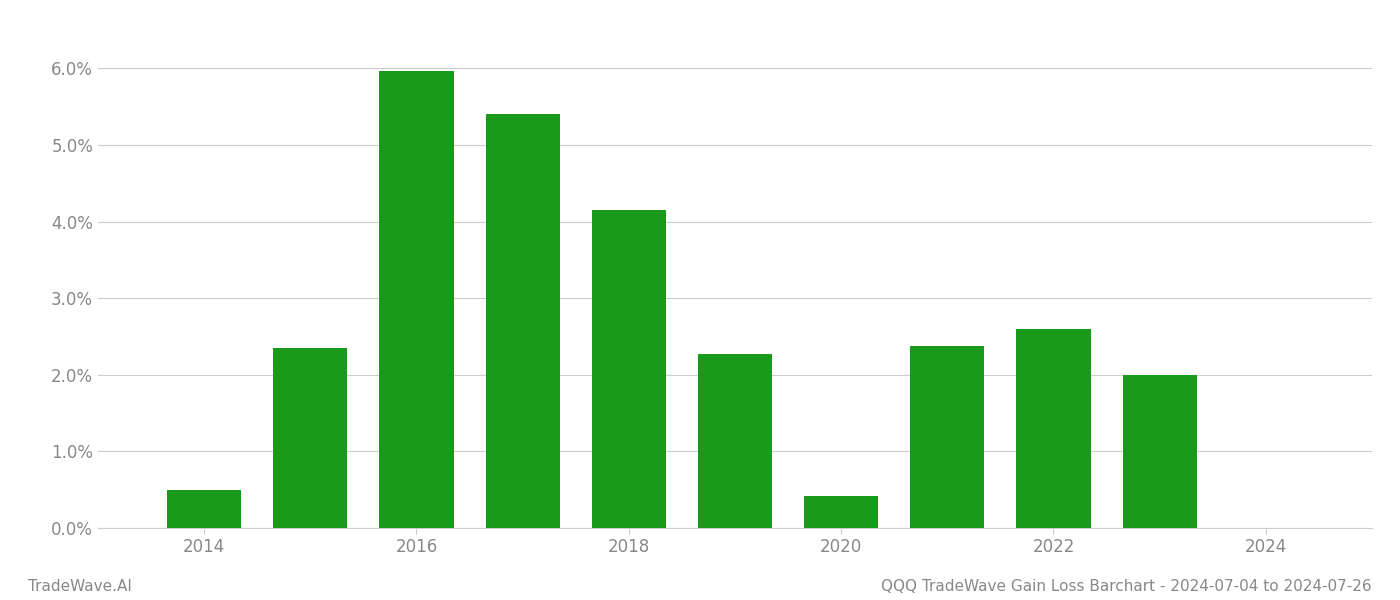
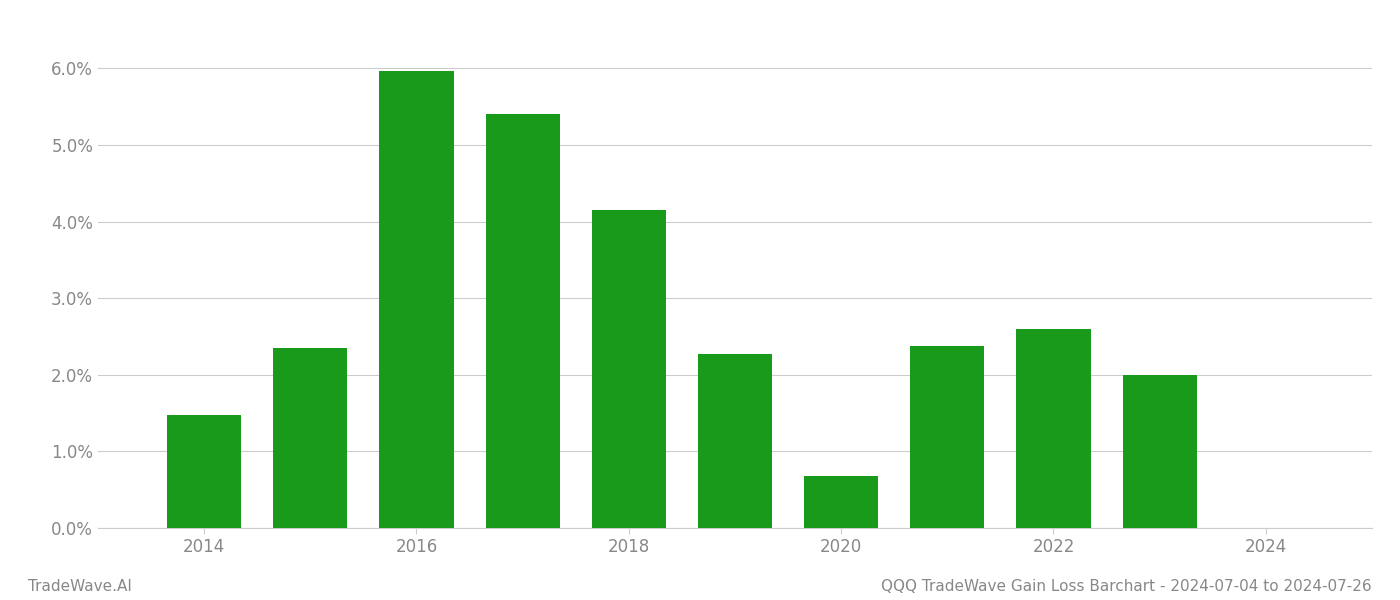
2014: 0.50% -> 1.48%
2020: 0.42% -> 0.68%
